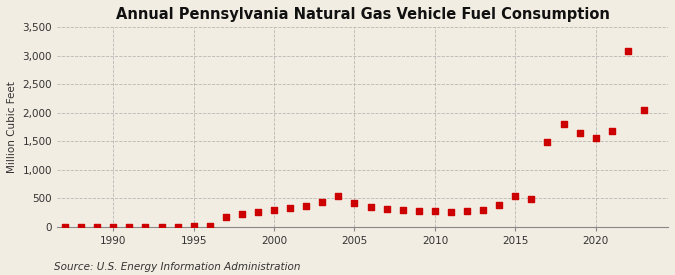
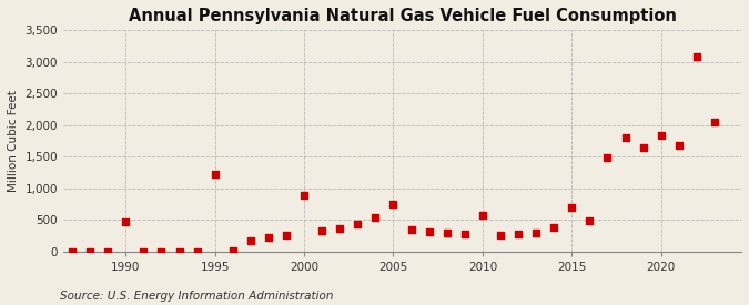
1990: 0 -> 480
1995: 10 -> 1,220
2000: 300 -> 900
2005: 420 -> 760
2010: 280 -> 580
2015: 540 -> 700
2020: 1,560 -> 1,840
